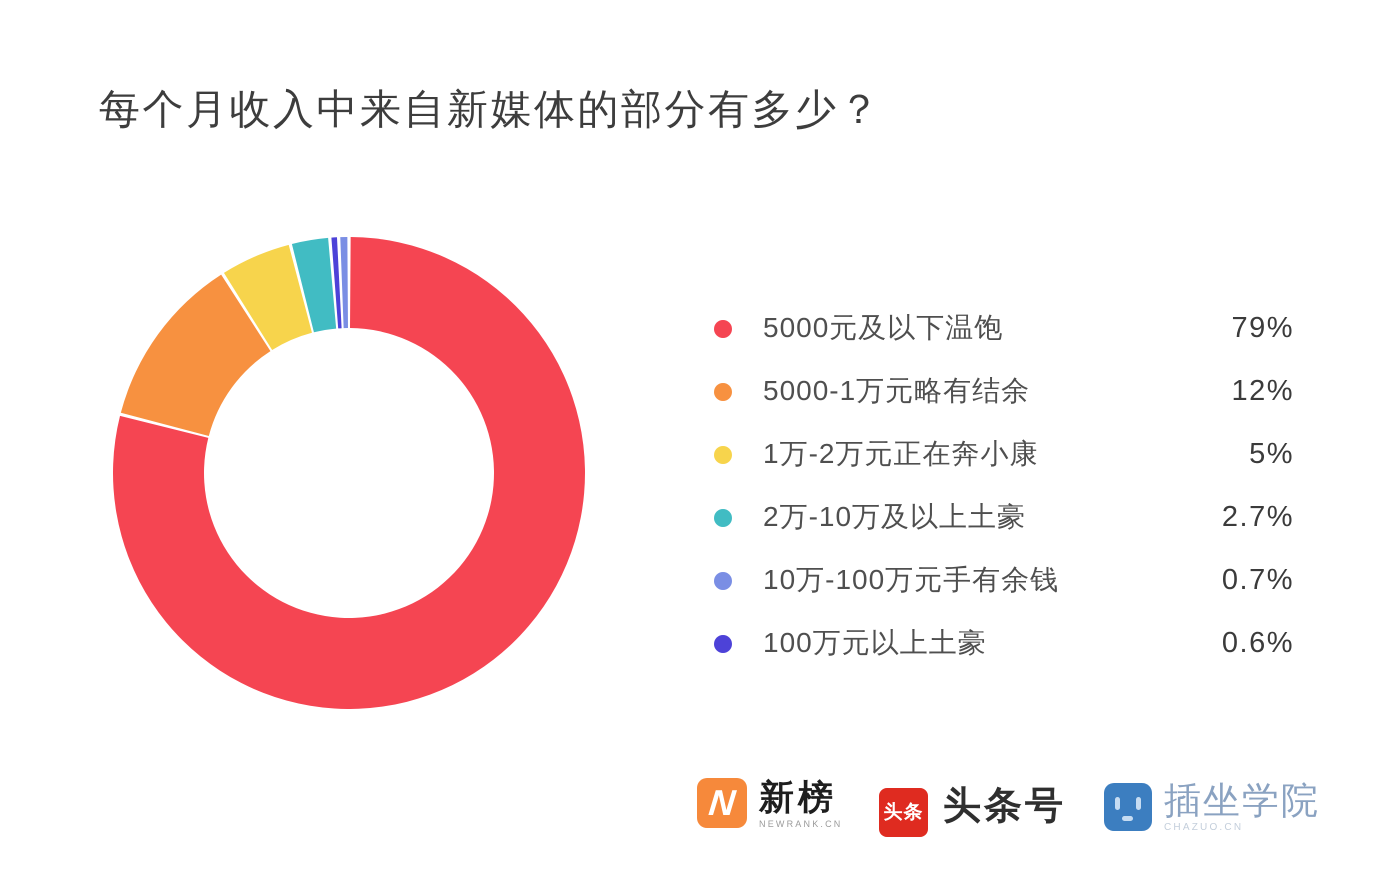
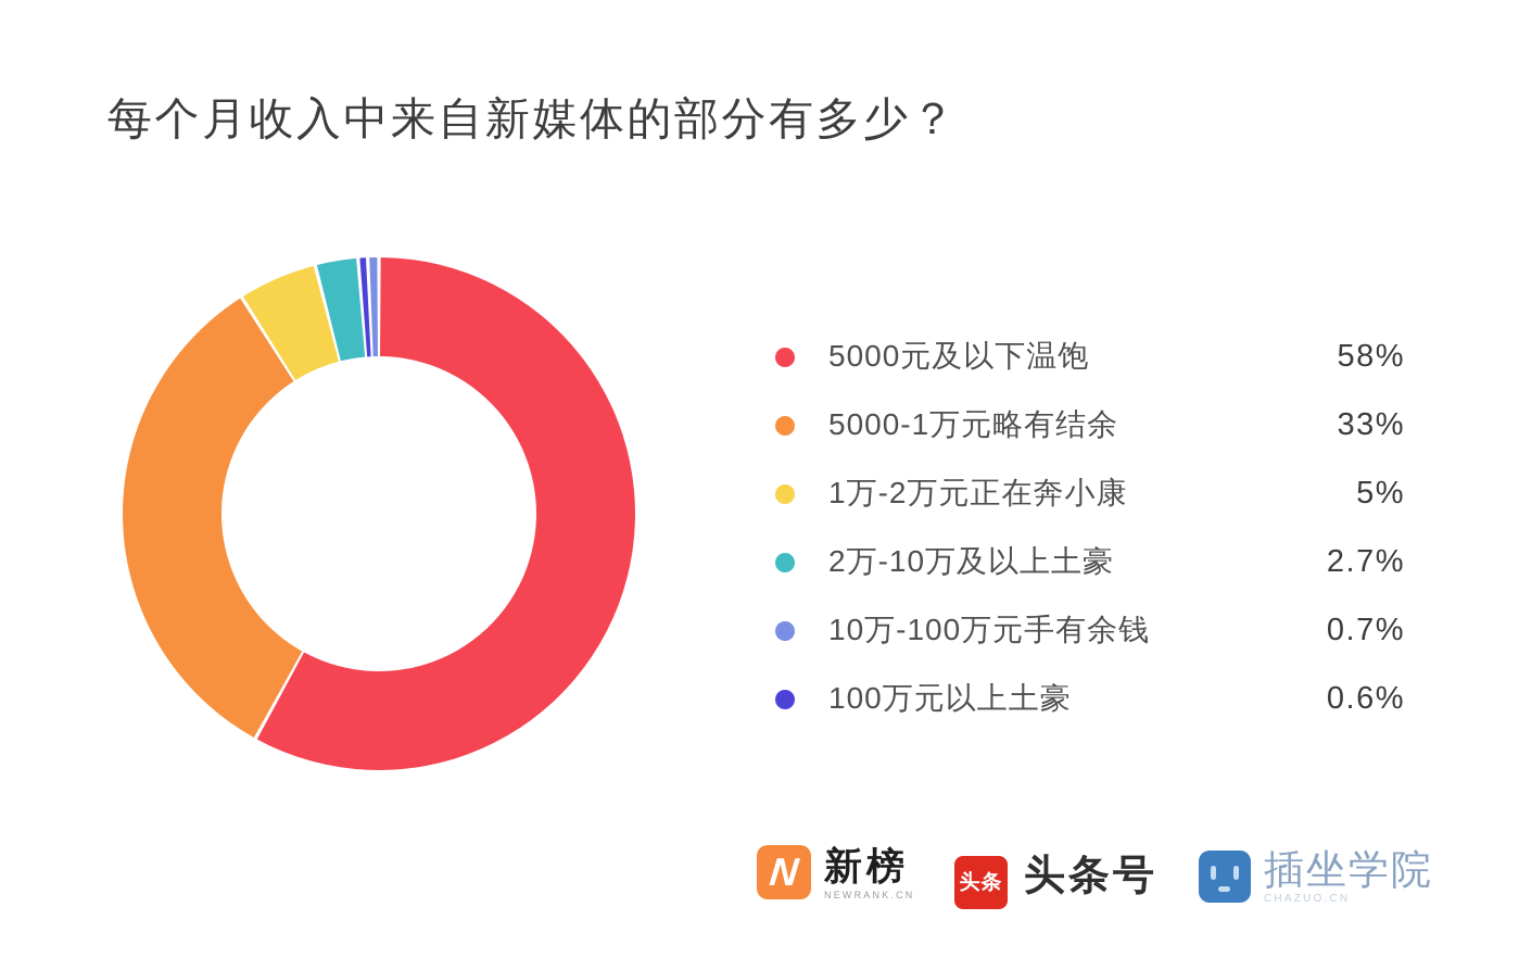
5000元及以下温饱: 79% -> 58%
5000-1万元略有结余: 12% -> 33%
